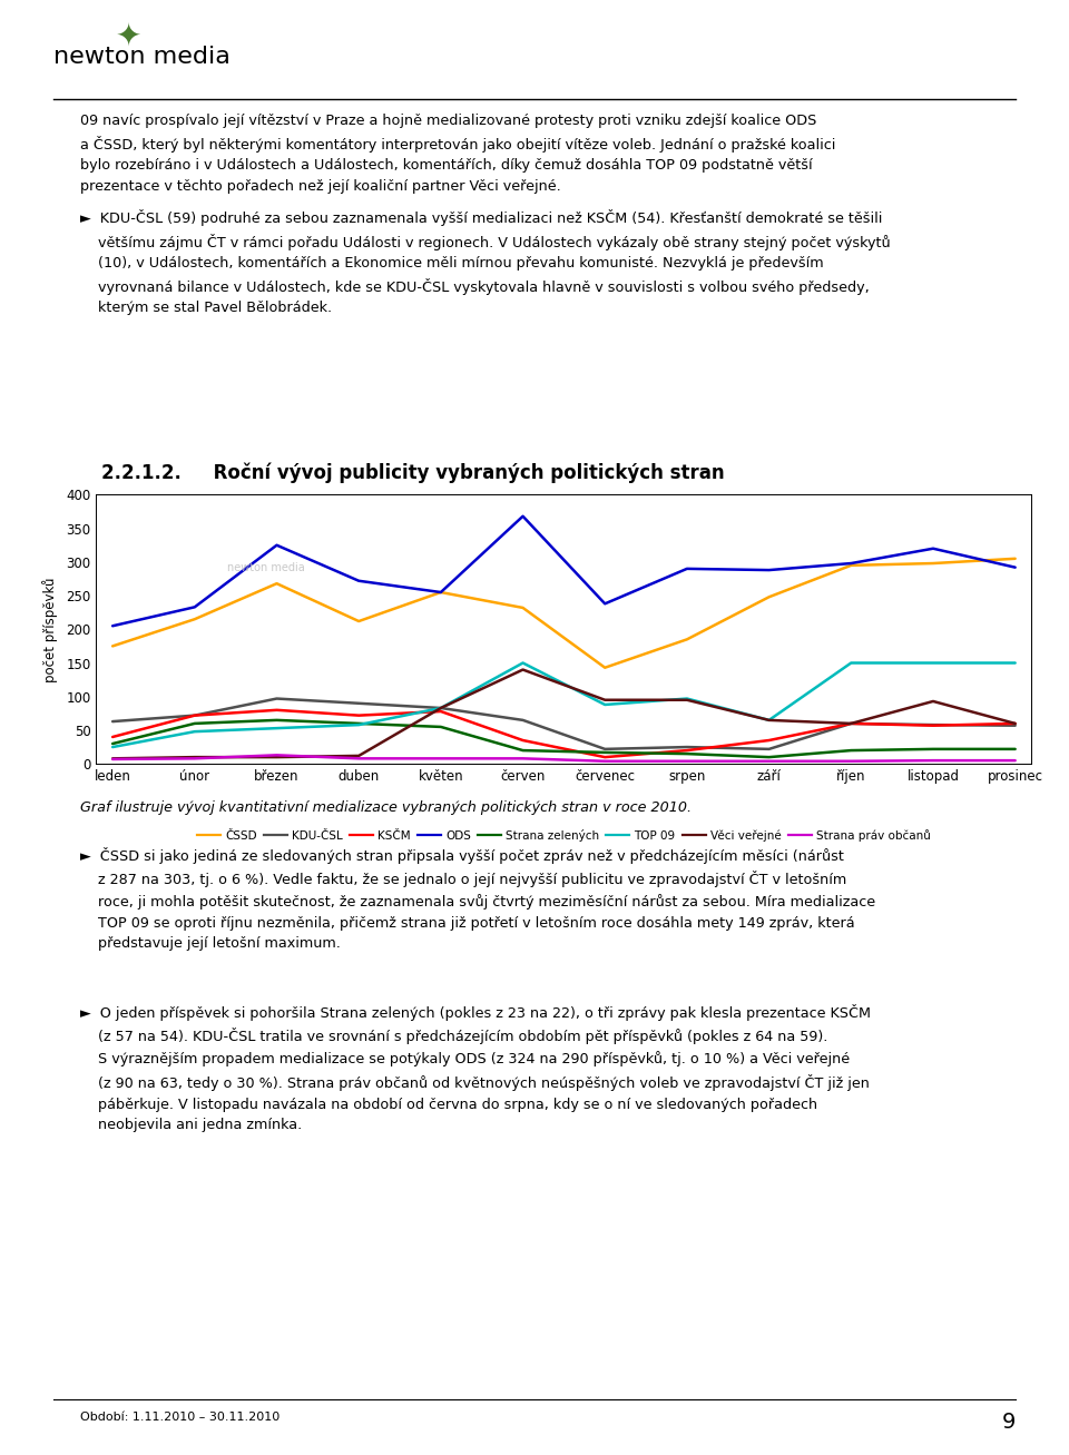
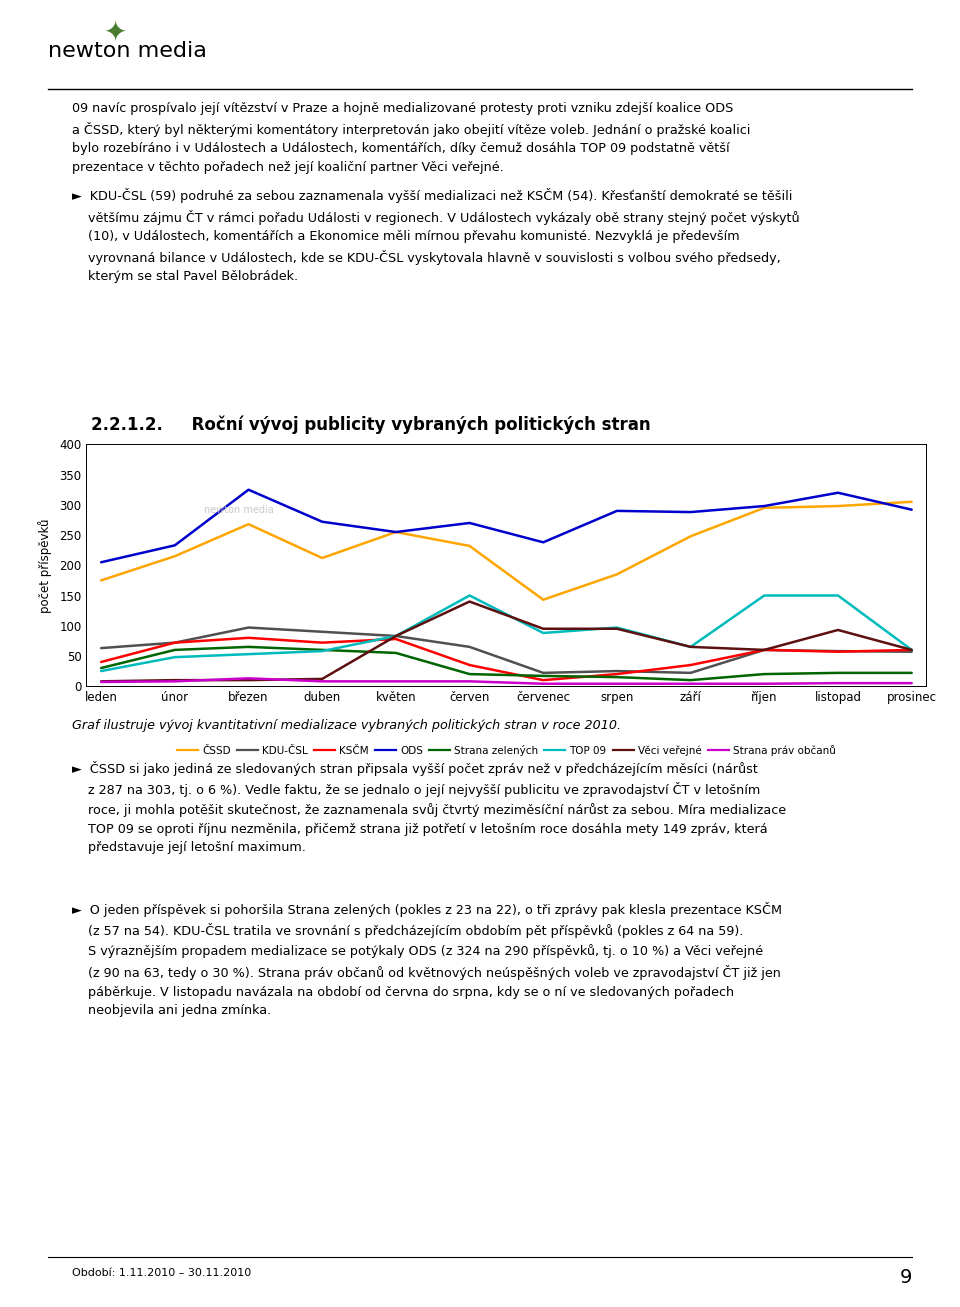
ODS/červen: 368 -> 270
TOP 09/prosinec: 150 -> 60
